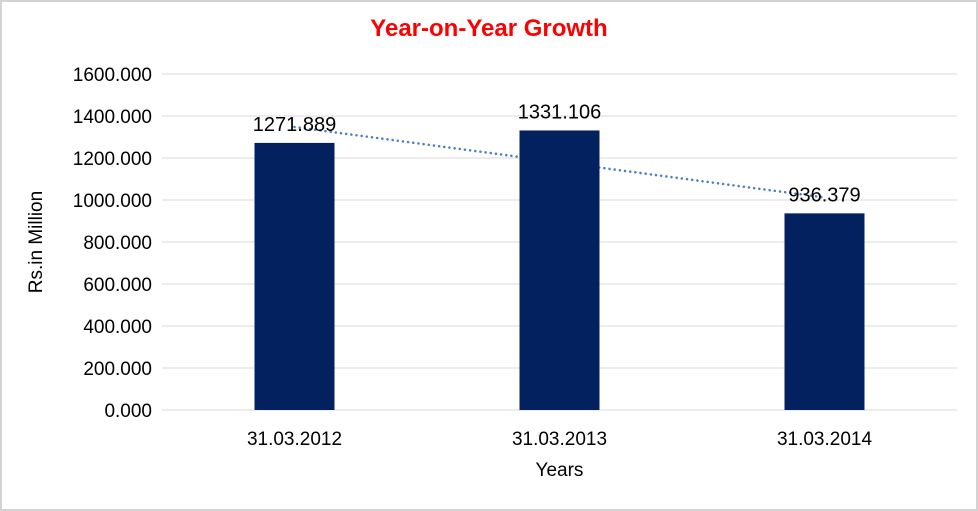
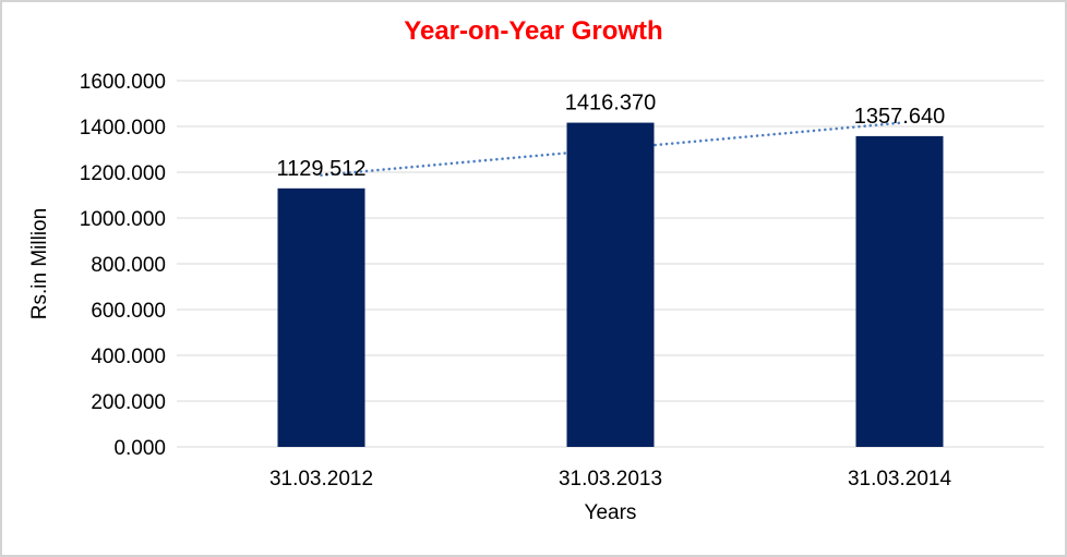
31.03.2012: 1271.889 -> 1129.512
31.03.2013: 1331.106 -> 1416.370
31.03.2014: 936.379 -> 1357.640
